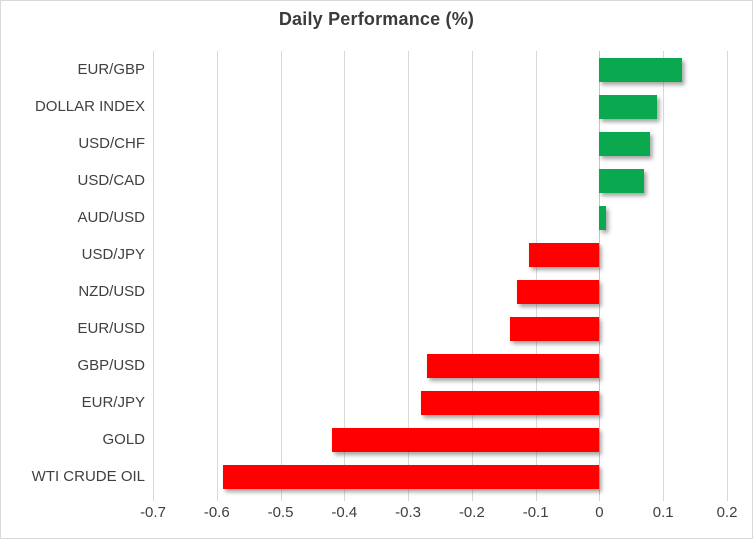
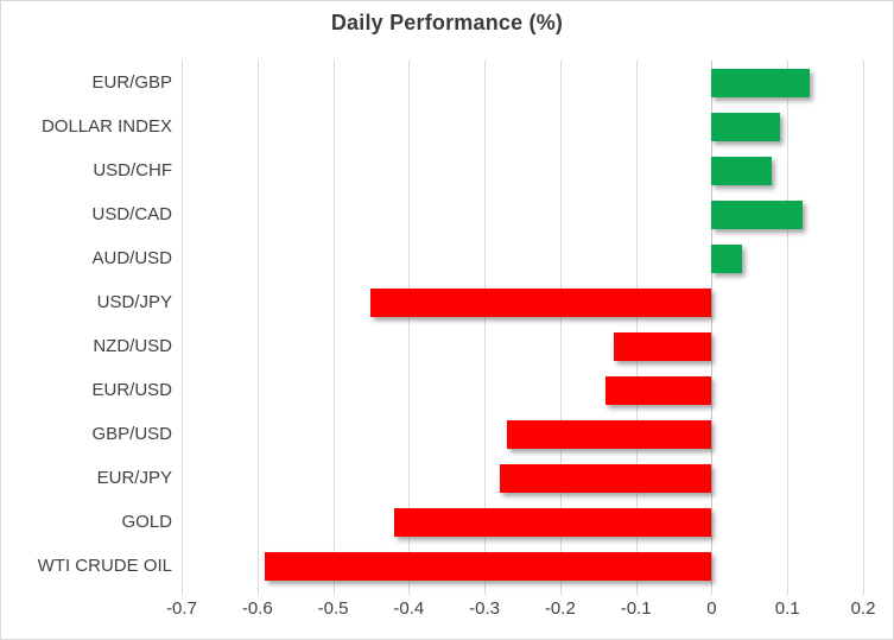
USD/CAD: 0.07 -> 0.12
AUD/USD: 0.01 -> 0.04
USD/JPY: -0.11 -> -0.45
